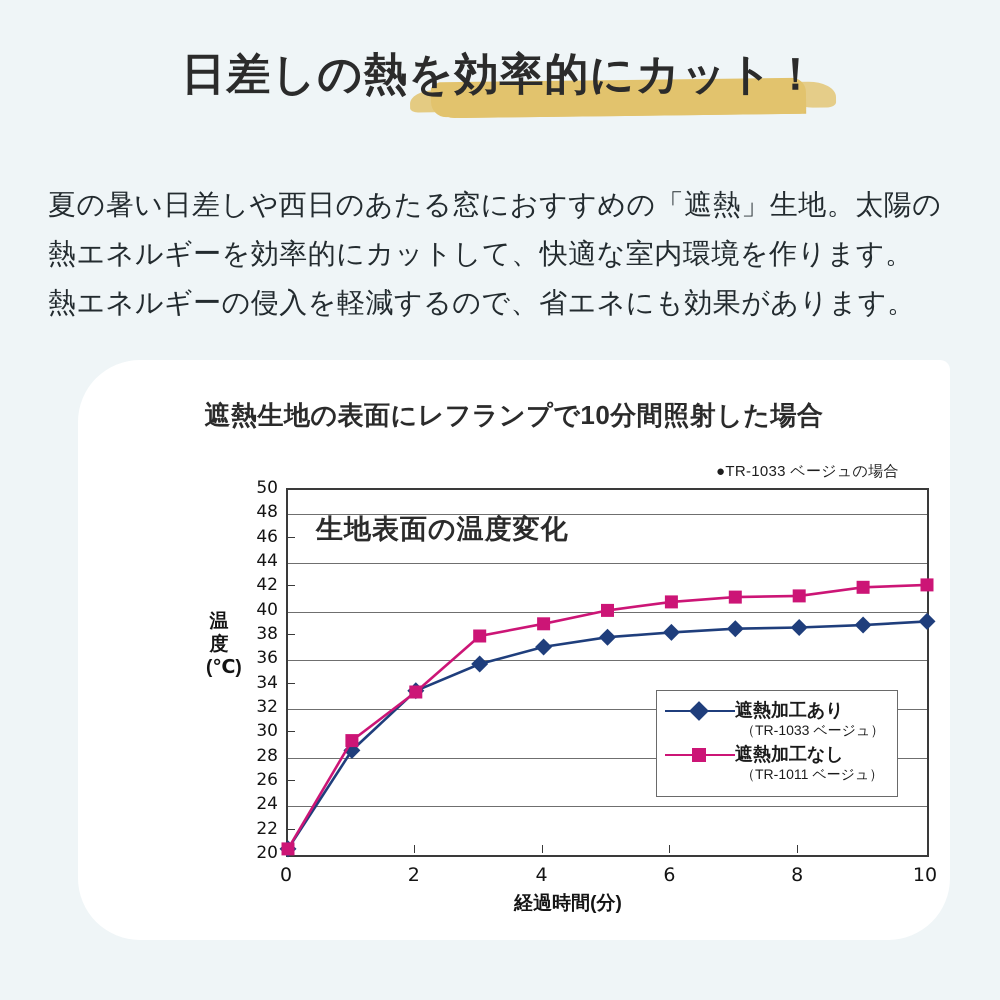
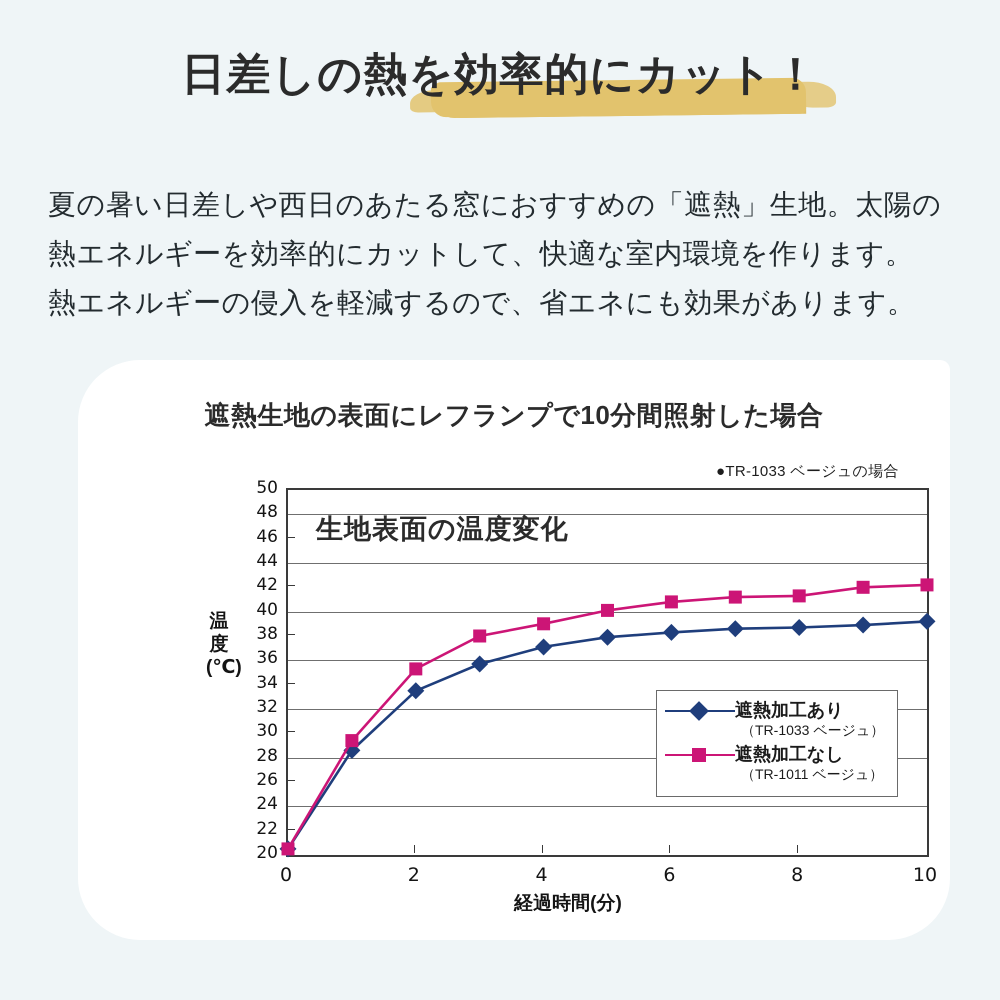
遮熱加工なし/2: 33.4 -> 35.3
